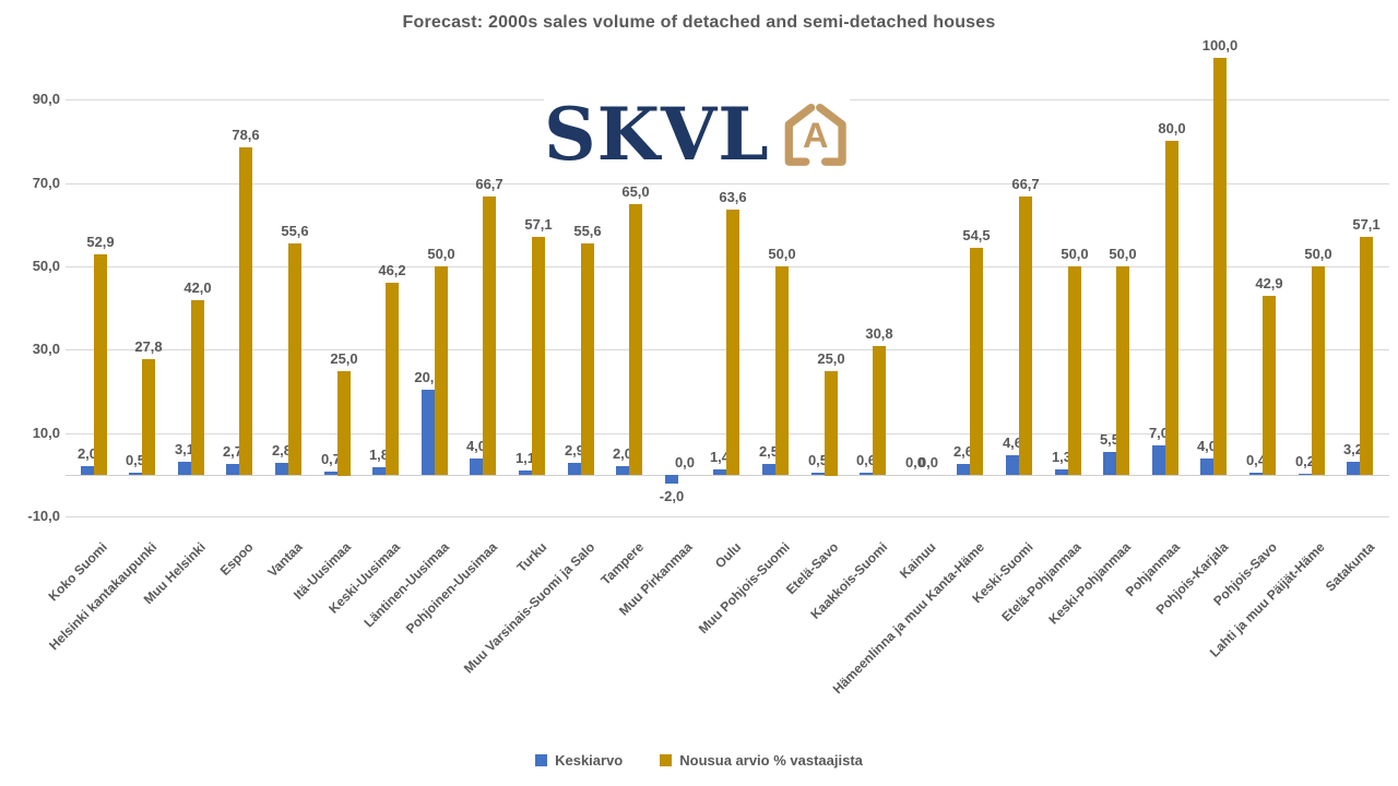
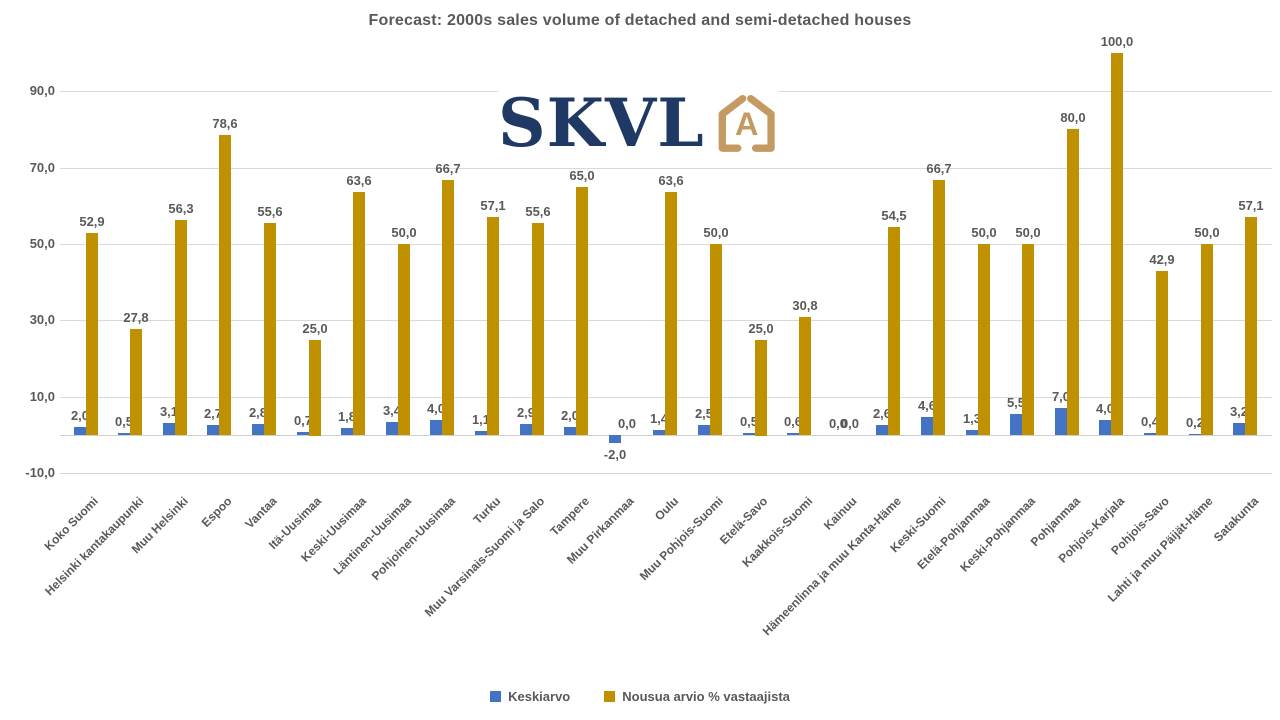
Nousua arvio % vastaajista/Muu Helsinki: 42,0 -> 56,3
Nousua arvio % vastaajista/Keski-Uusimaa: 46,2 -> 63,6
Keskiarvo/Läntinen-Uusimaa: 20,5 -> 3,4
